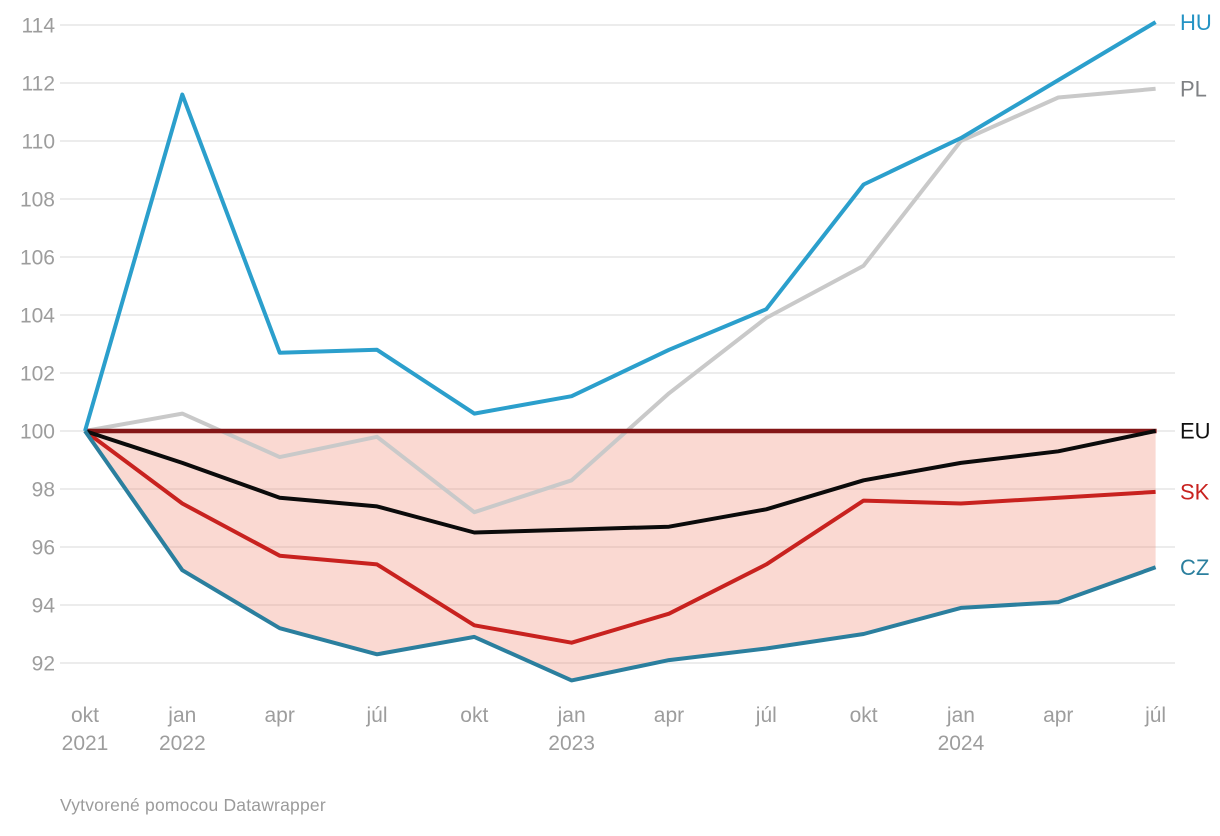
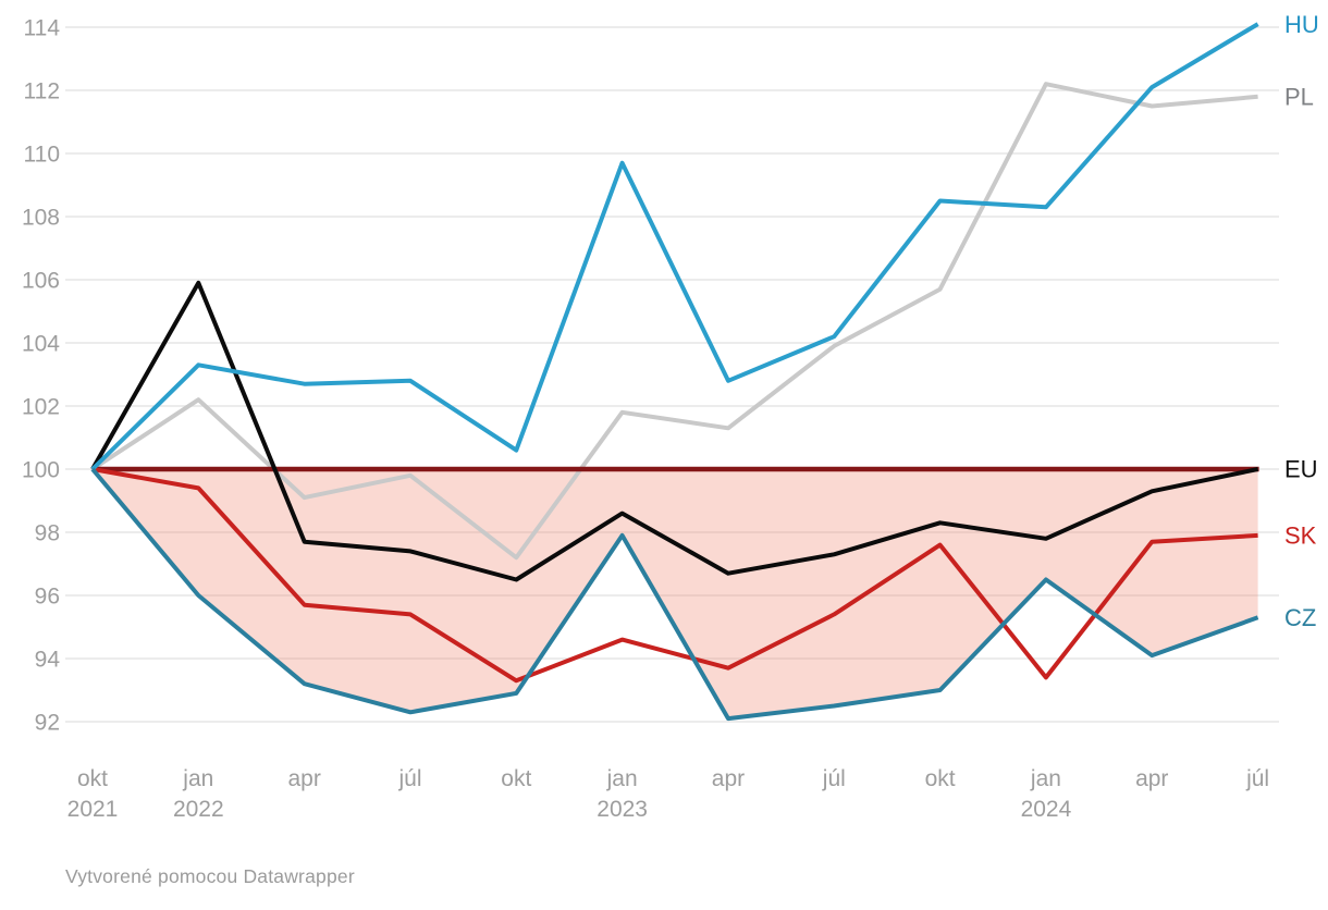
PL/jan 2022: 100.6 -> 102.2
SK/jan 2022: 97.5 -> 99.4
EU/jan 2022: 98.9 -> 105.9
HU/jan 2022: 111.6 -> 103.3
CZ/jan 2022: 95.2 -> 96.0
PL/jan 2023: 98.3 -> 101.8
SK/jan 2023: 92.7 -> 94.6
EU/jan 2023: 96.6 -> 98.6
HU/jan 2023: 101.2 -> 109.7
CZ/jan 2023: 91.4 -> 97.9
PL/jan 2024: 110.0 -> 112.2
SK/jan 2024: 97.5 -> 93.4
EU/jan 2024: 98.9 -> 97.8
HU/jan 2024: 110.1 -> 108.3
CZ/jan 2024: 93.9 -> 96.5
